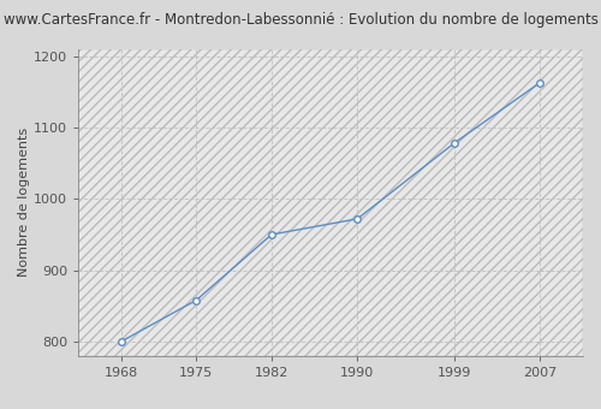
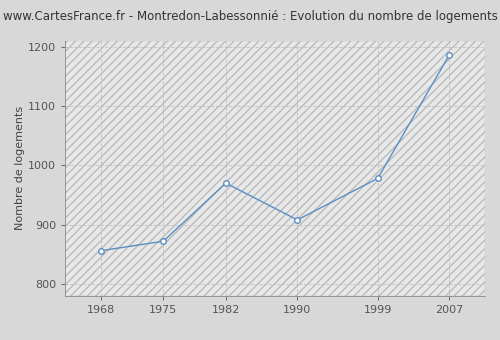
1968: 800 -> 856
1975: 858 -> 872
1982: 950 -> 970
1990: 972 -> 908
1999: 1078 -> 978
2007: 1163 -> 1186
